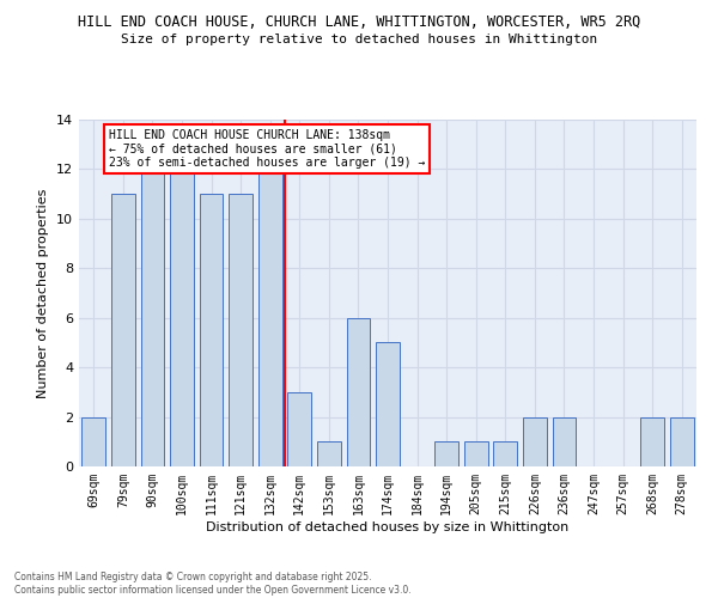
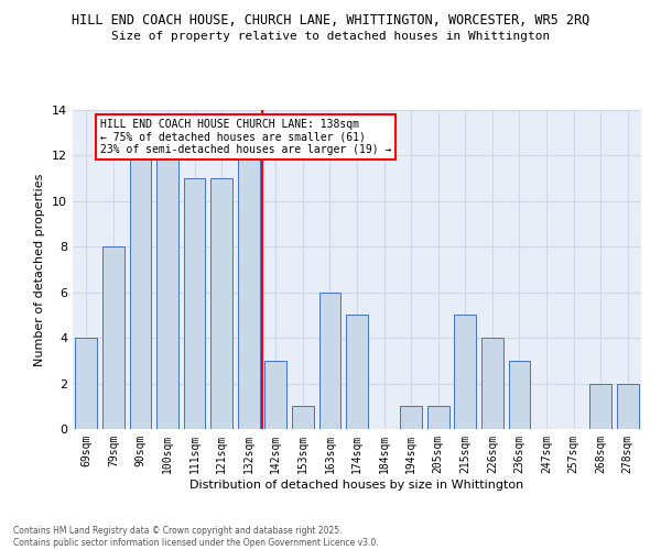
69sqm: 2 -> 4
79sqm: 11 -> 8
215sqm: 1 -> 5
226sqm: 2 -> 4
236sqm: 2 -> 3
